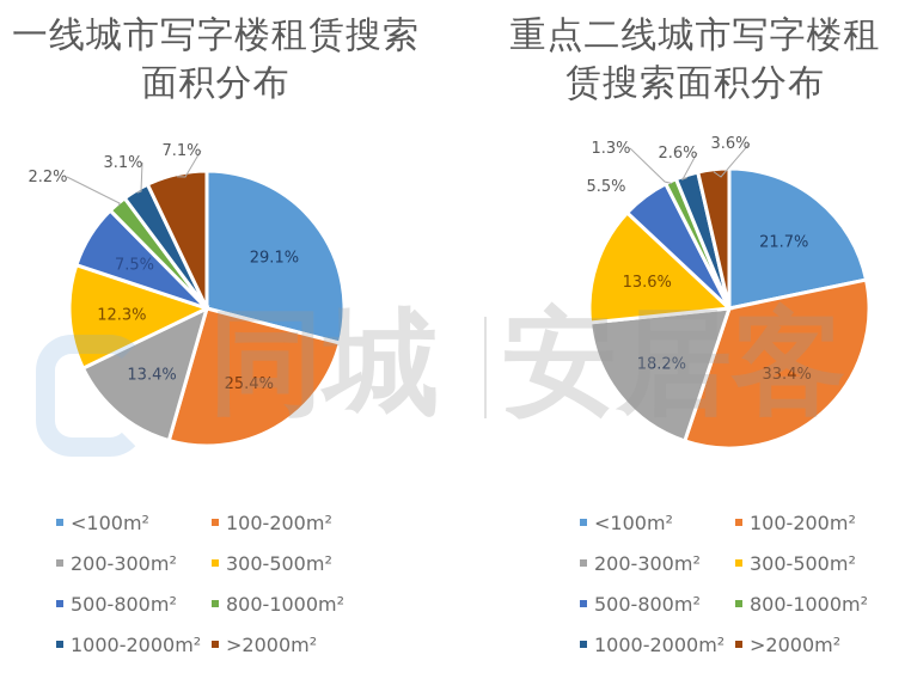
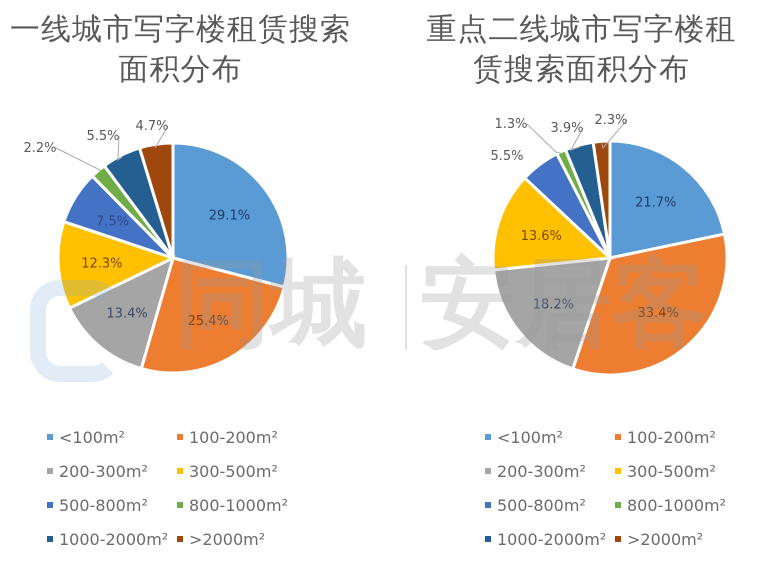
一线城市写字楼租赁搜索面积分布/1000-2000m²: 3.1% -> 5.5%
一线城市写字楼租赁搜索面积分布/>2000m²: 7.1% -> 4.7%
重点二线城市写字楼租赁搜索面积分布/1000-2000m²: 2.6% -> 3.9%
重点二线城市写字楼租赁搜索面积分布/>2000m²: 3.6% -> 2.3%
